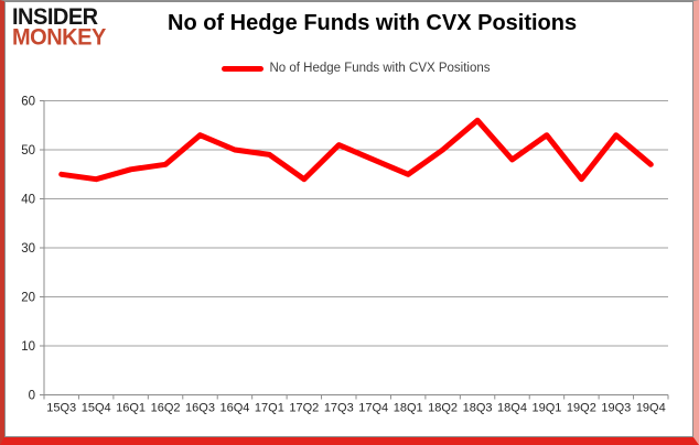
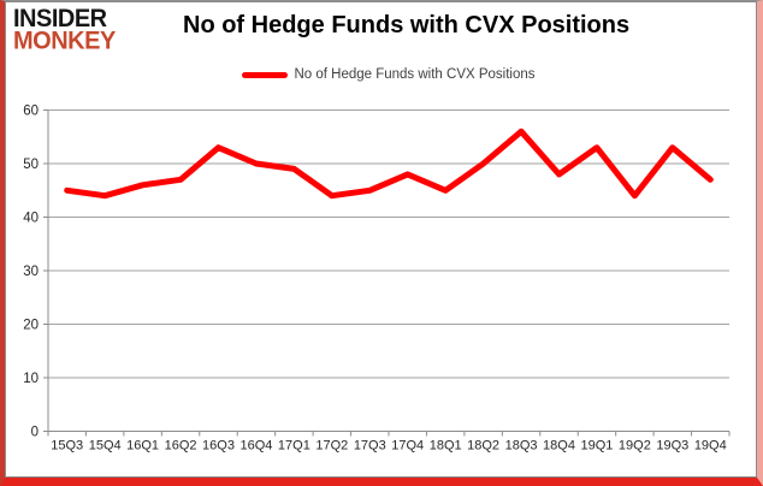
17Q3: 51 -> 45
